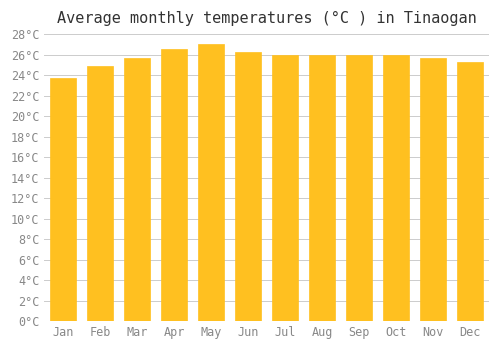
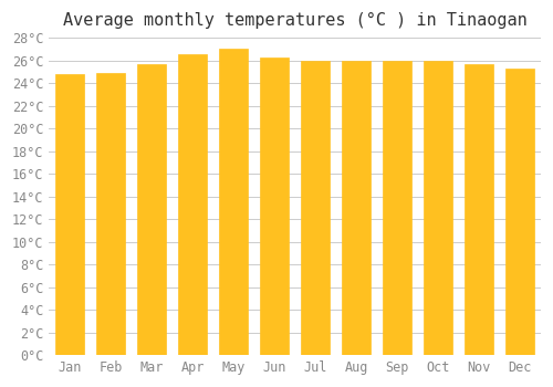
Jan: 23.7°C -> 24.8°C
